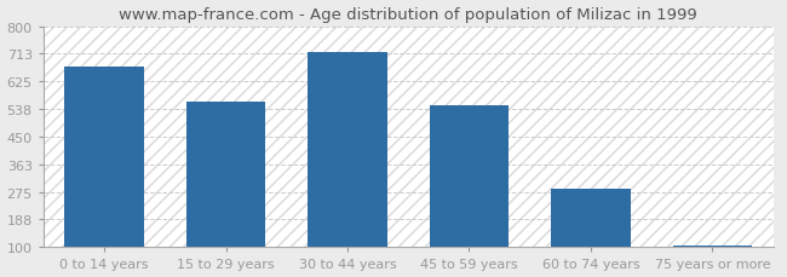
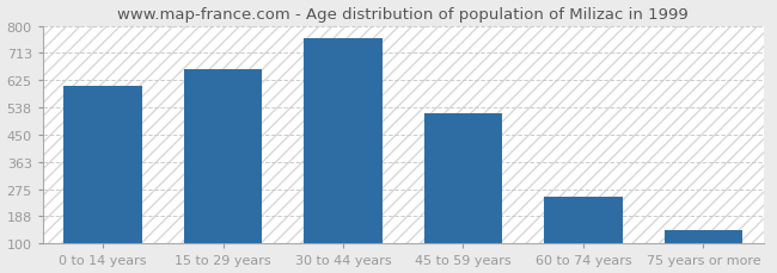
0 to 14 years: 672 -> 605
15 to 29 years: 562 -> 660
30 to 44 years: 718 -> 760
45 to 59 years: 550 -> 520
60 to 74 years: 284 -> 250
75 years or more: 107 -> 145
